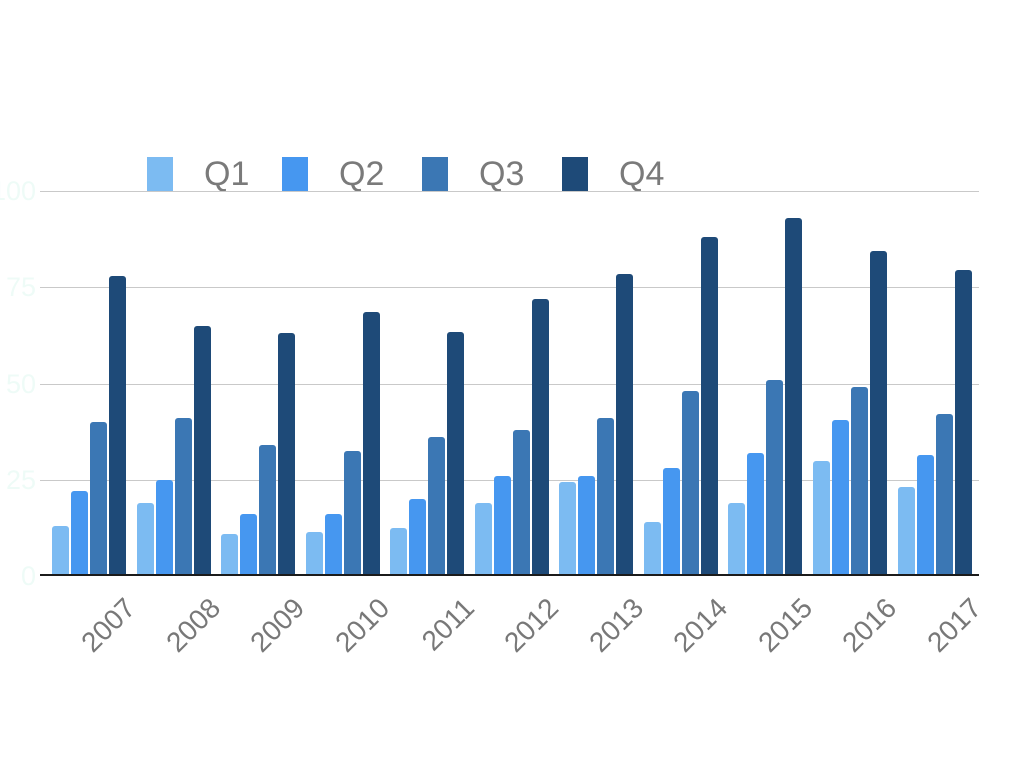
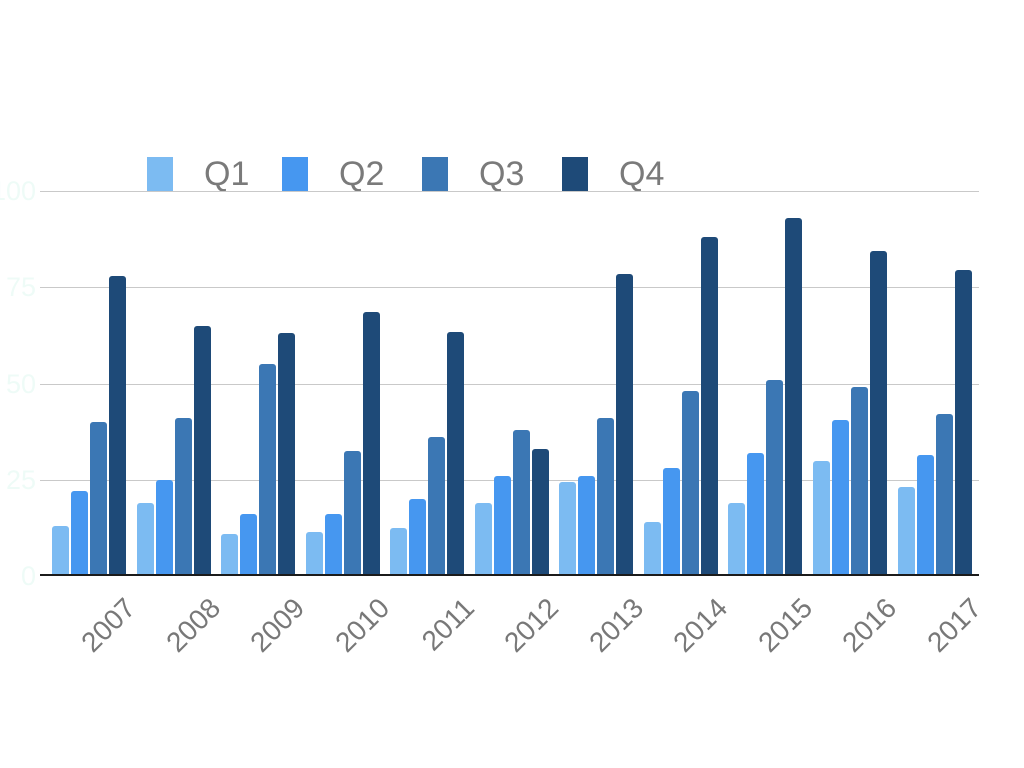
Q3/2009: 34 -> 55
Q4/2012: 72 -> 33
